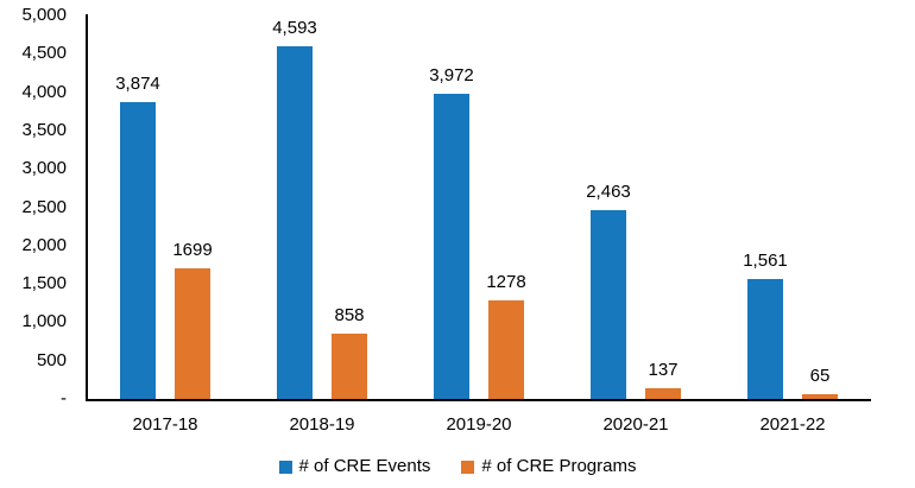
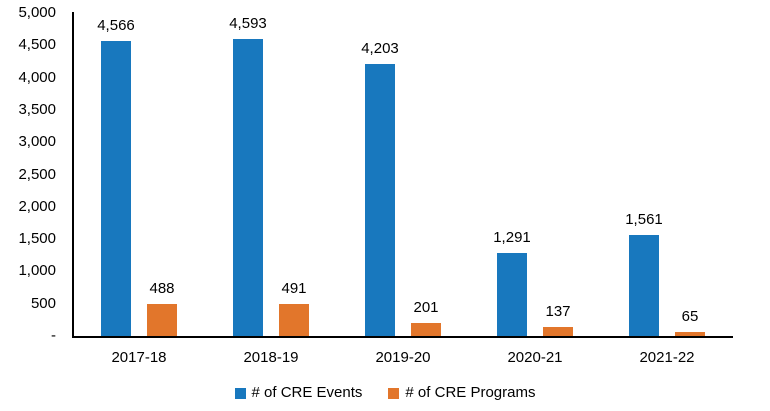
# of CRE Events/2017-18: 3,874 -> 4,566
# of CRE Programs/2017-18: 1699 -> 488
# of CRE Programs/2018-19: 858 -> 491
# of CRE Events/2019-20: 3,972 -> 4,203
# of CRE Programs/2019-20: 1278 -> 201
# of CRE Events/2020-21: 2,463 -> 1,291
